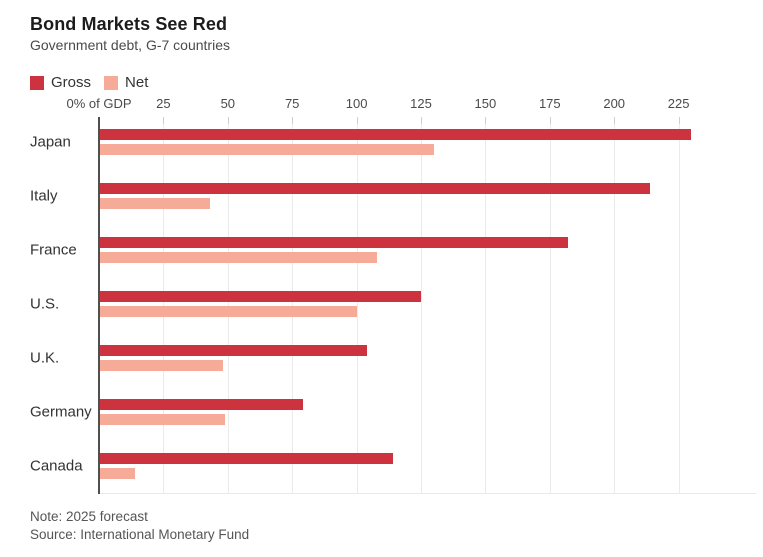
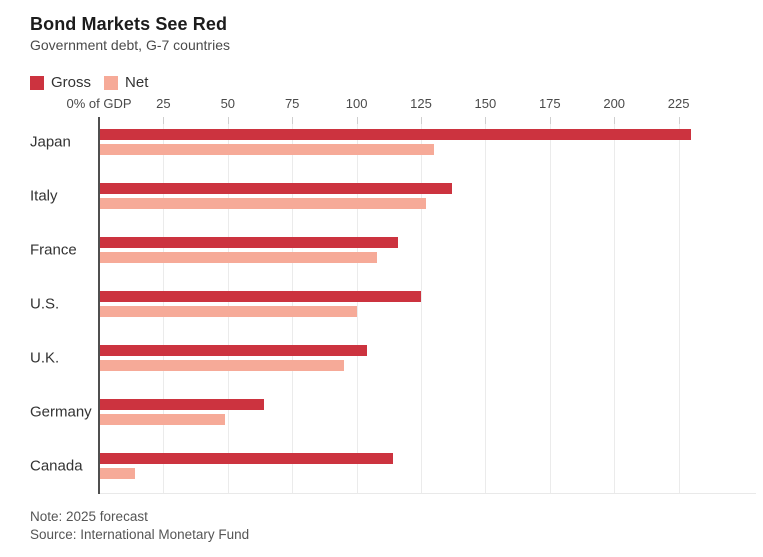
Gross/Italy: 214 -> 137
Net/Italy: 43 -> 127
Gross/France: 182 -> 116
Net/U.K.: 48 -> 95
Gross/Germany: 79 -> 64
